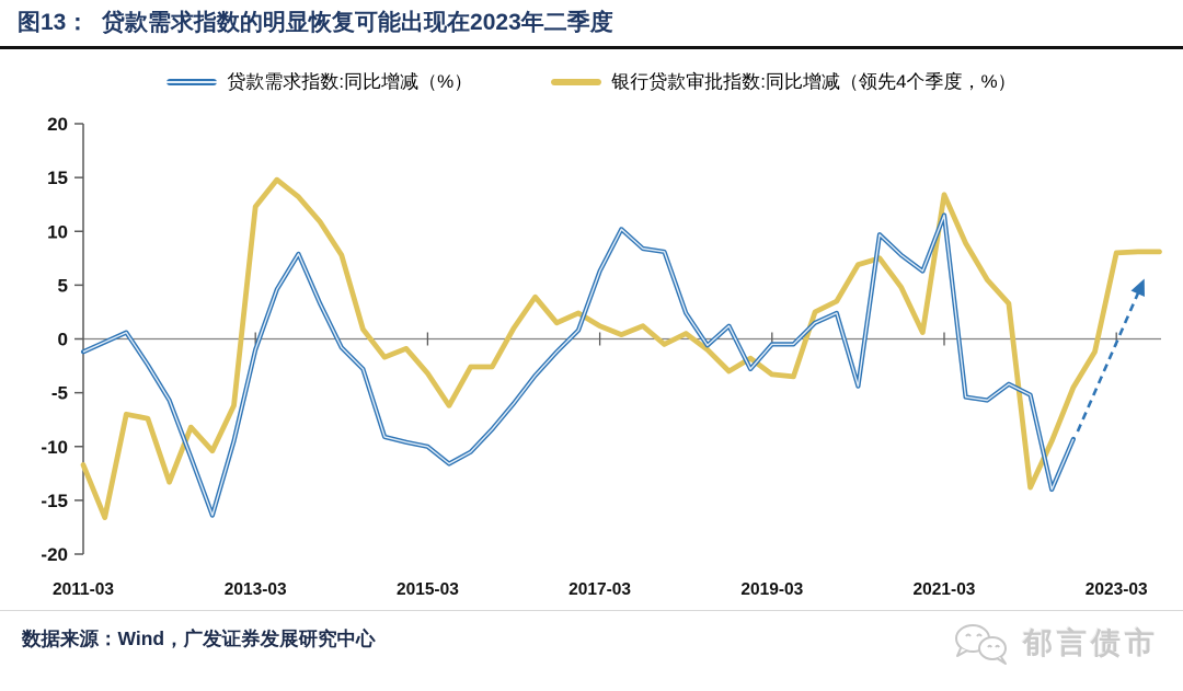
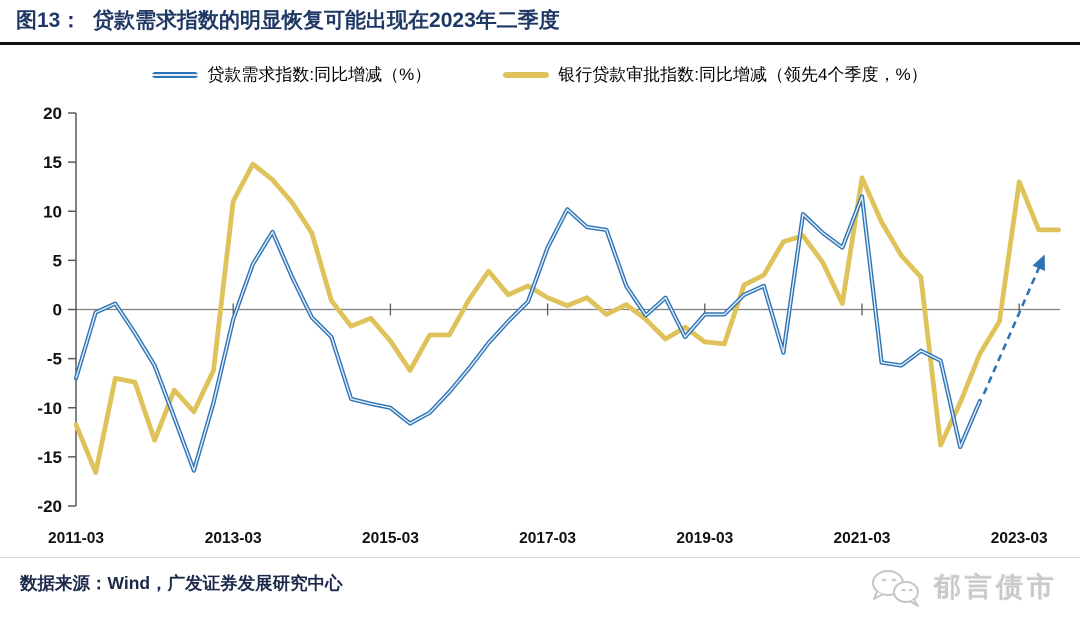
贷款需求指数:同比增减（%）/2011-03: -1 -> -7
银行贷款审批指数:同比增减（领先4个季度，%）/2013-03: 12 -> 11
银行贷款审批指数:同比增减（领先4个季度，%）/2023-03: 8 -> 13
